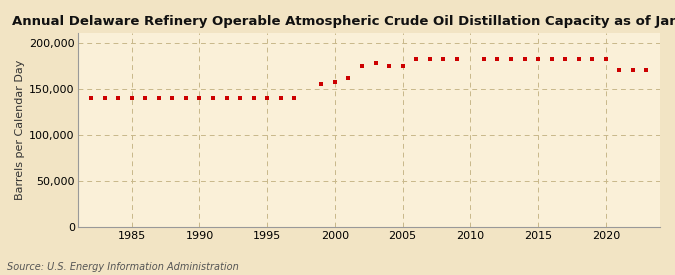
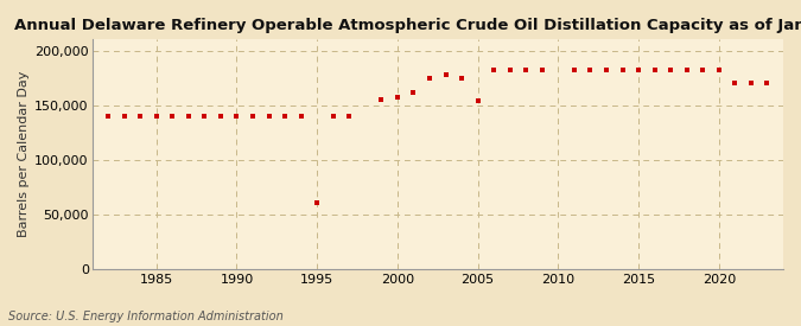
1995: 140,000 -> 60,000
2005: 175,000 -> 154,000
